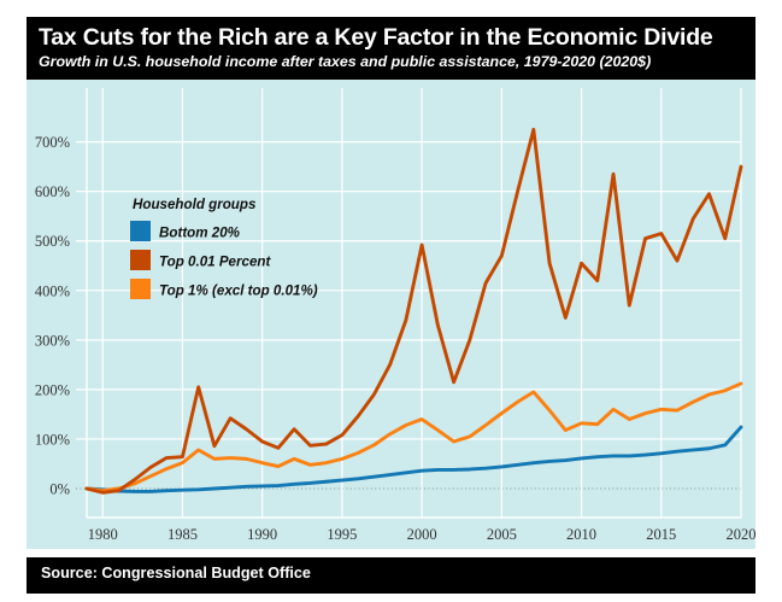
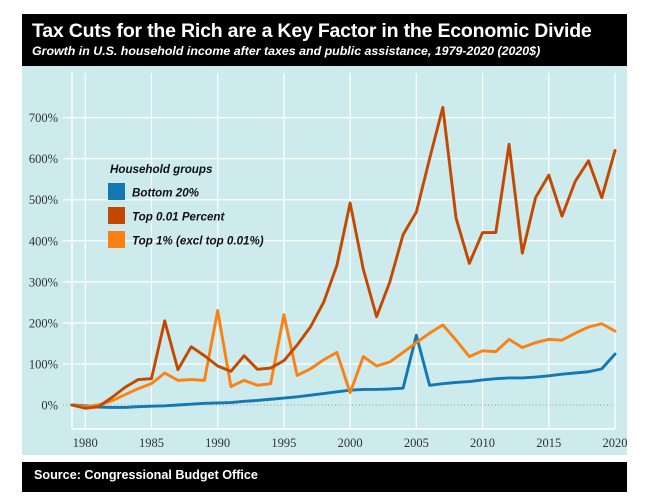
Top 1% (excl top 0.01%)/1990: 50% -> 230%
Top 1% (excl top 0.01%)/1995: 60% -> 220%
Top 1% (excl top 0.01%)/2000: 140% -> 30%
Bottom 20%/2005: 40% -> 170%
Top 0.01 Percent/2010: 460% -> 420%
Top 0.01 Percent/2015: 520% -> 560%
Top 0.01 Percent/2020: 650% -> 620%
Top 1% (excl top 0.01%)/2020: 210% -> 180%
